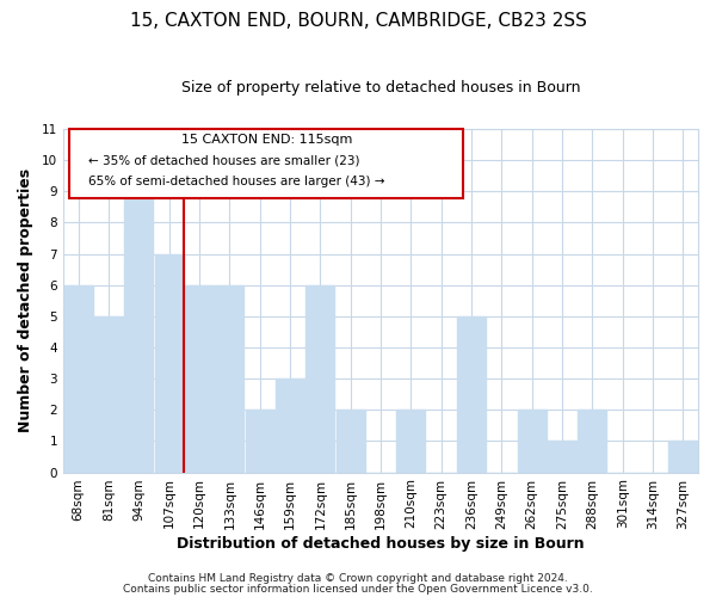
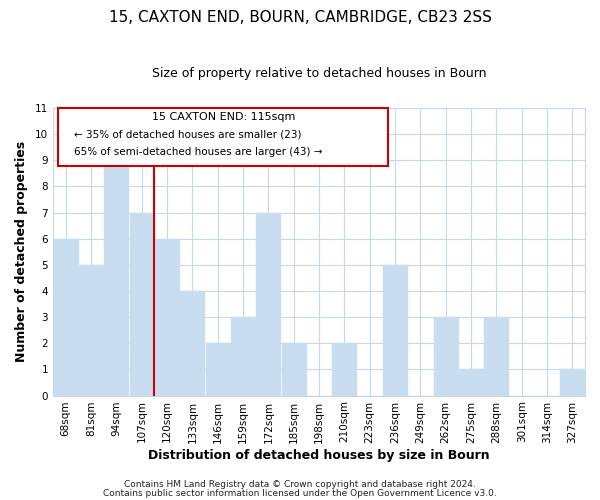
133sqm: 6 -> 4
172sqm: 6 -> 7
262sqm: 2 -> 3
288sqm: 2 -> 3
